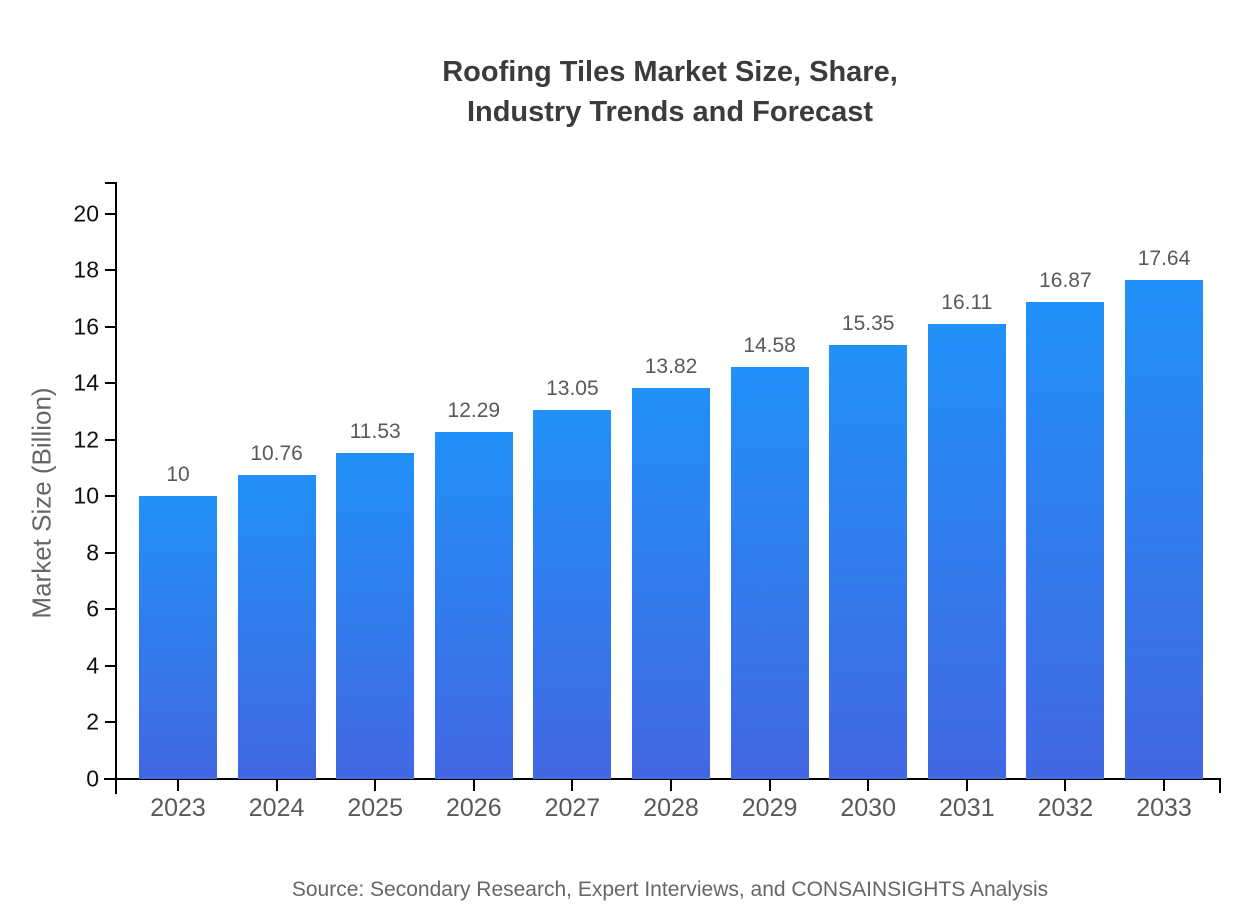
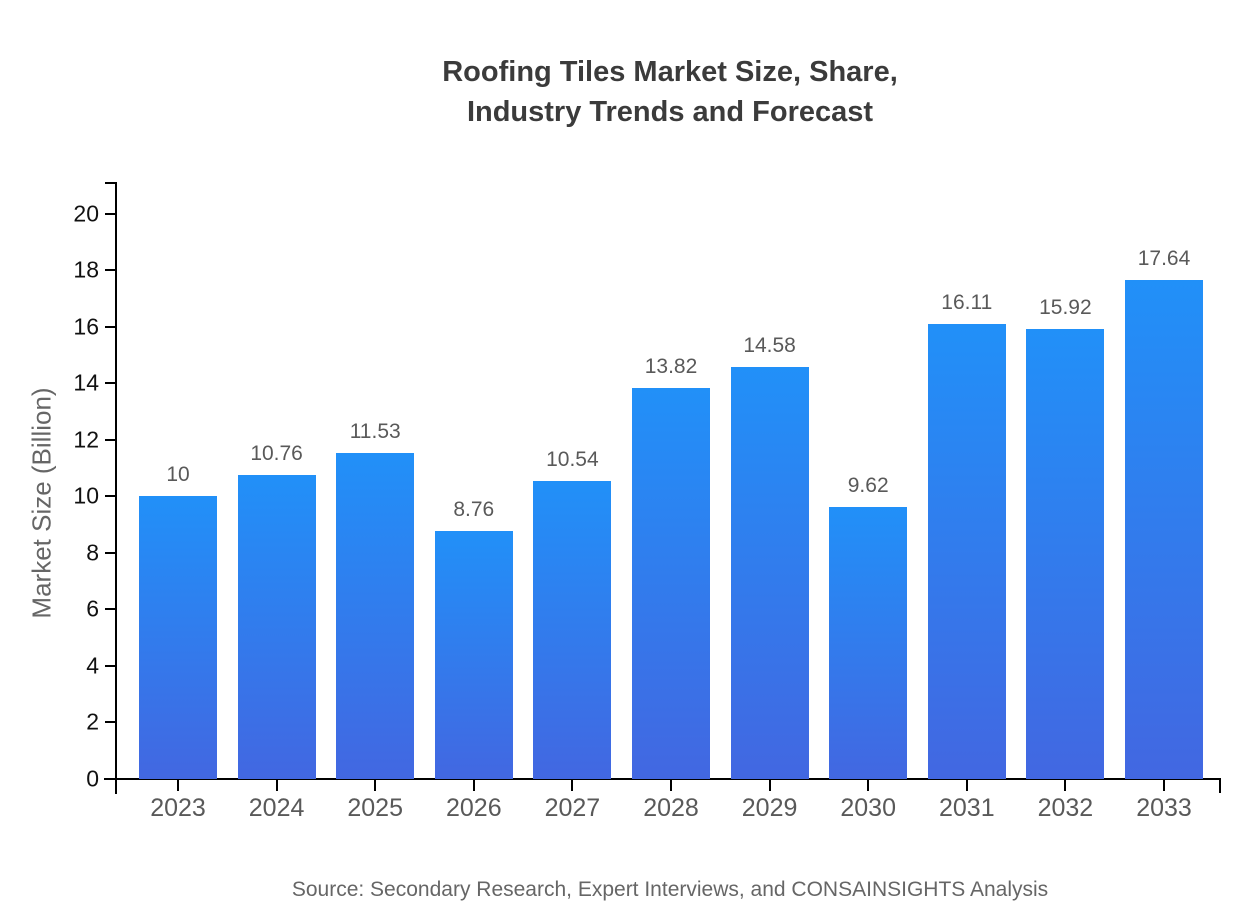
2026: 12.29 -> 8.76
2027: 13.05 -> 10.54
2030: 15.35 -> 9.62
2032: 16.87 -> 15.92
